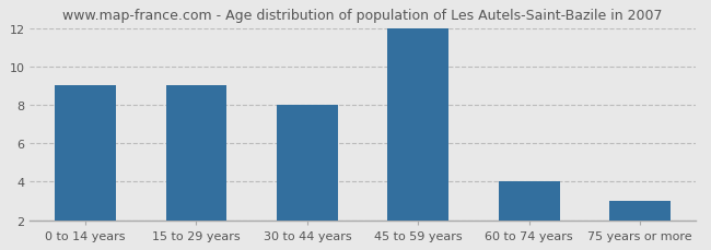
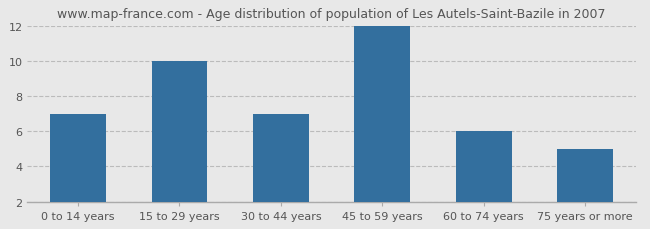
0 to 14 years: 9 -> 7
15 to 29 years: 9 -> 10
30 to 44 years: 8 -> 7
60 to 74 years: 4 -> 6
75 years or more: 3 -> 5
